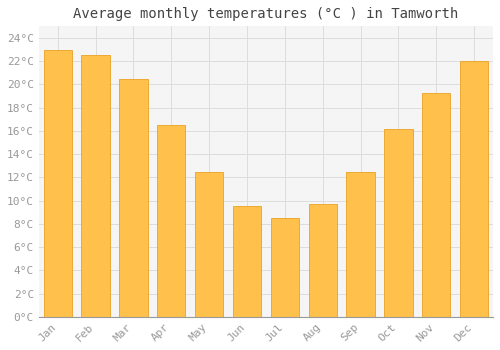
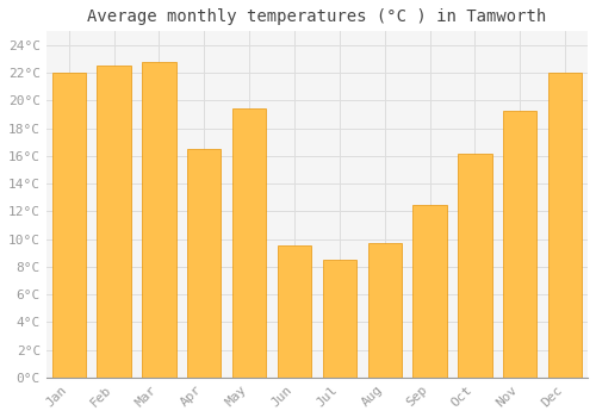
Jan: 23.0°C -> 22.0°C
Mar: 20.5°C -> 22.8°C
May: 12.5°C -> 19.4°C
